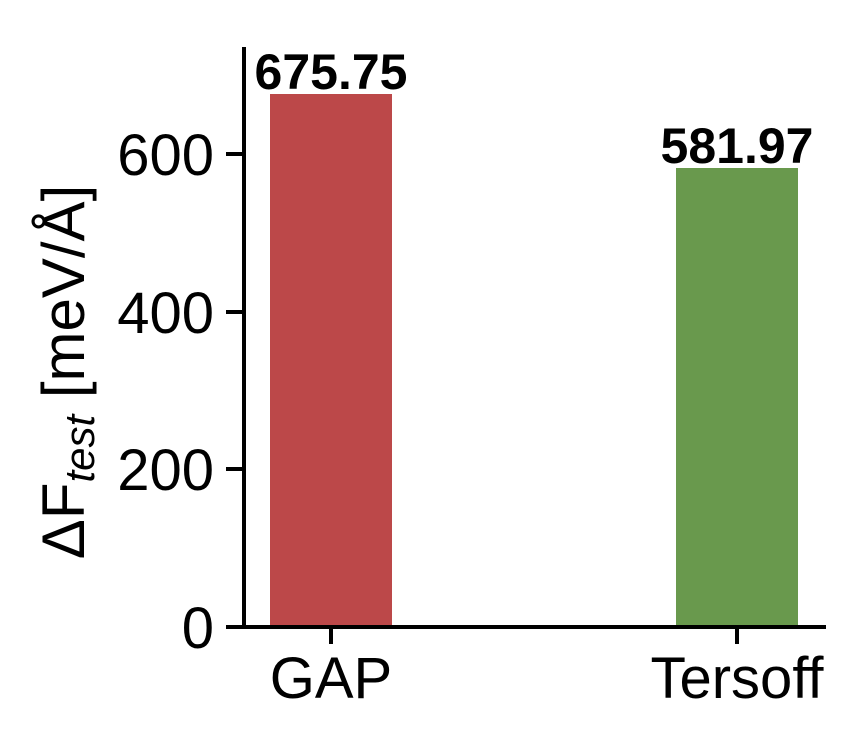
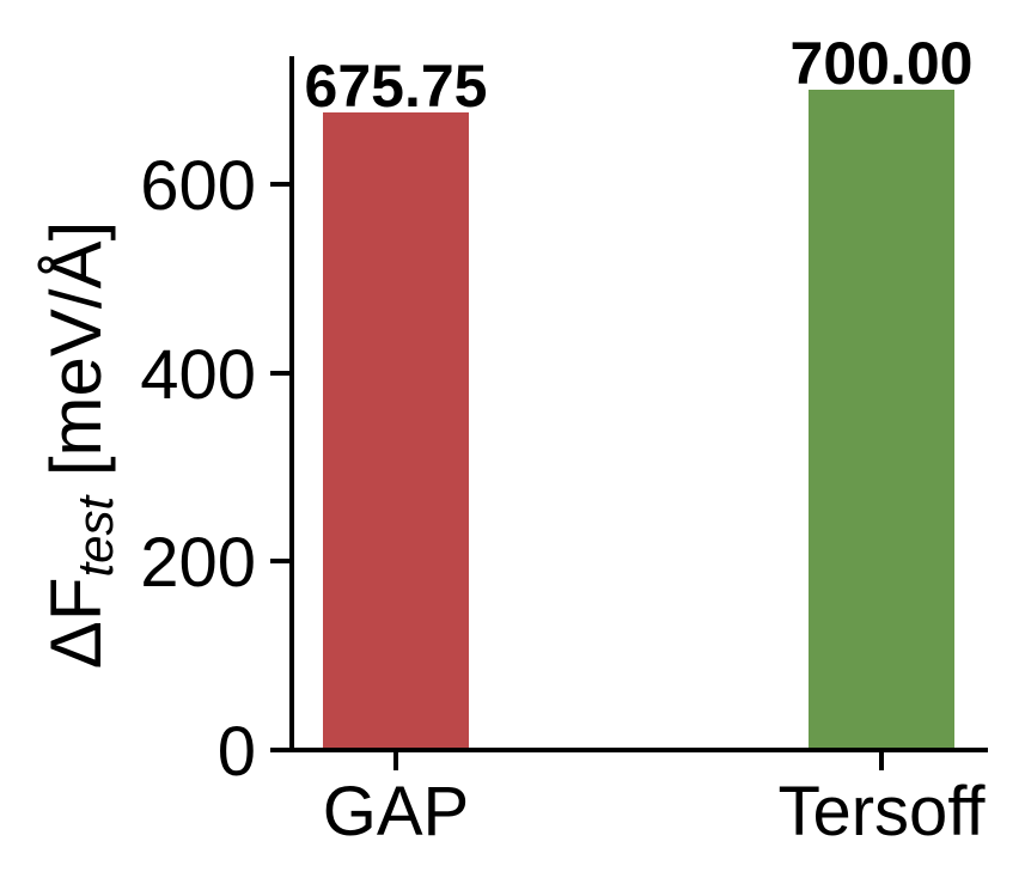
Tersoff: 581.97 -> 700.00
